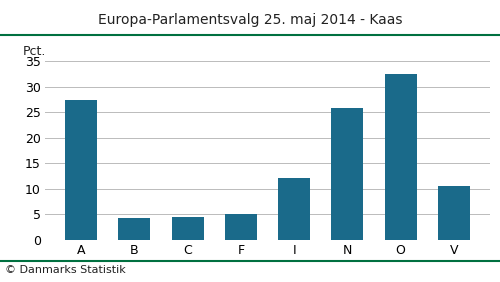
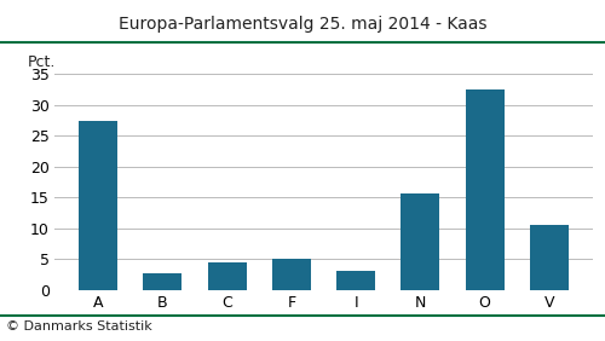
B: 4.2 -> 2.7
I: 12.0 -> 3.1
N: 25.8 -> 15.6
